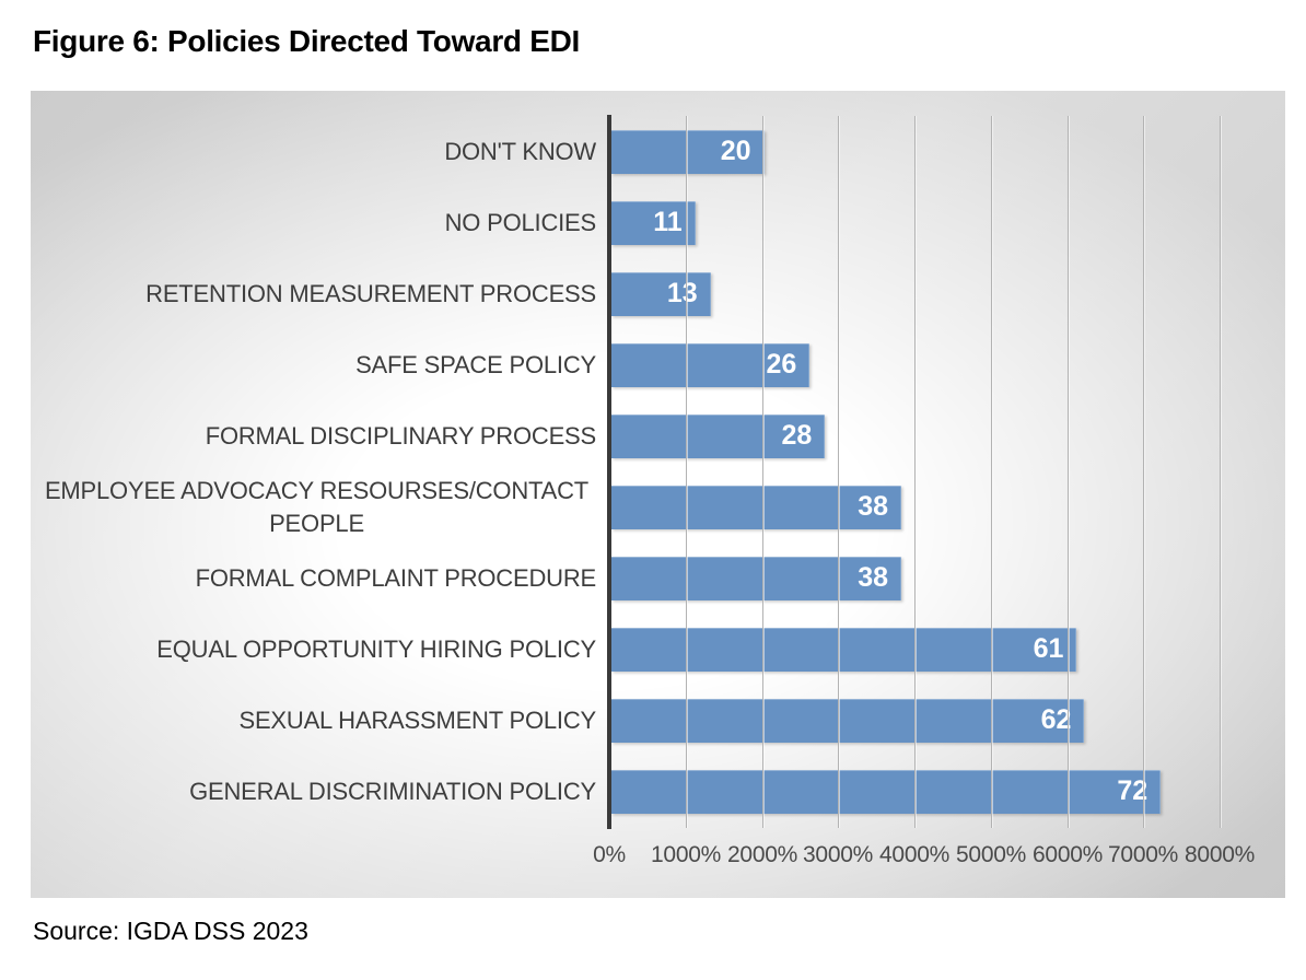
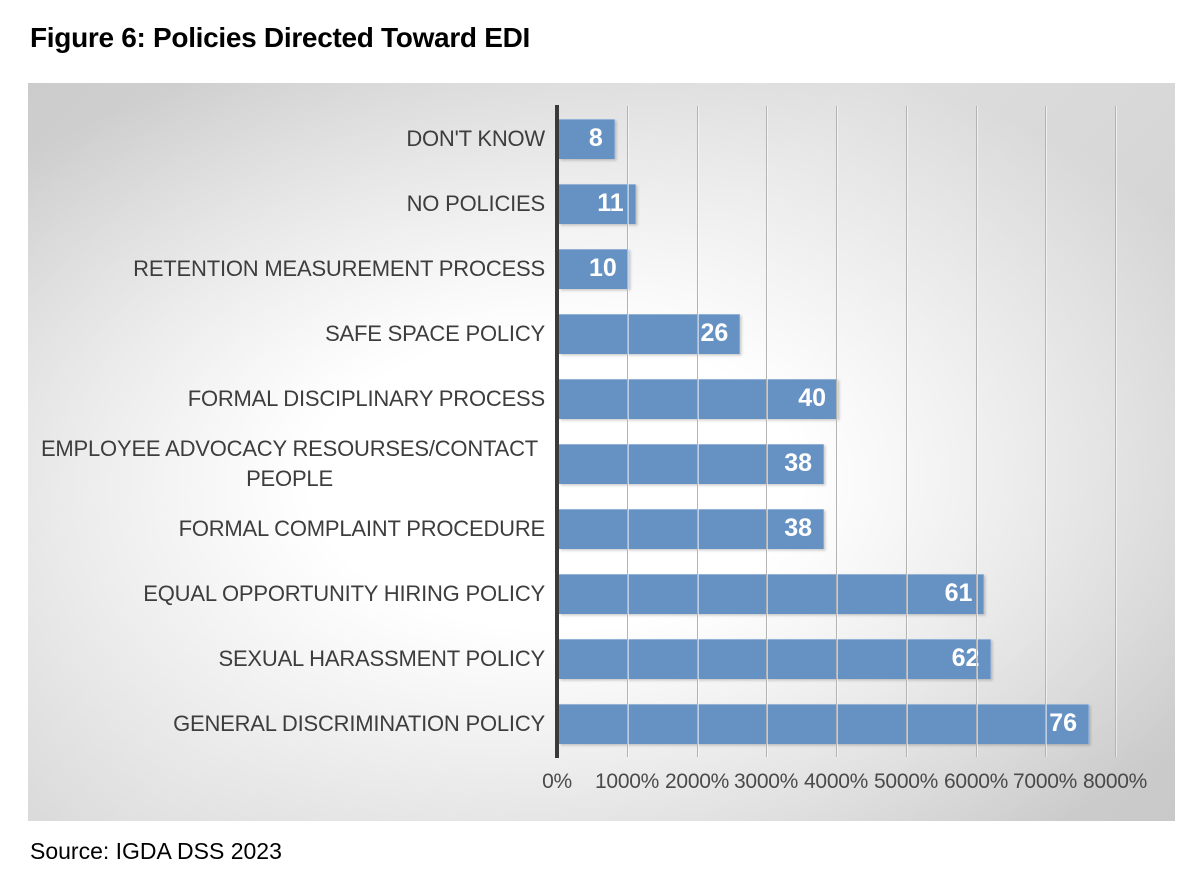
DON'T KNOW: 20 -> 8
RETENTION MEASUREMENT PROCESS: 13 -> 10
FORMAL DISCIPLINARY PROCESS: 28 -> 40
GENERAL DISCRIMINATION POLICY: 72 -> 76
